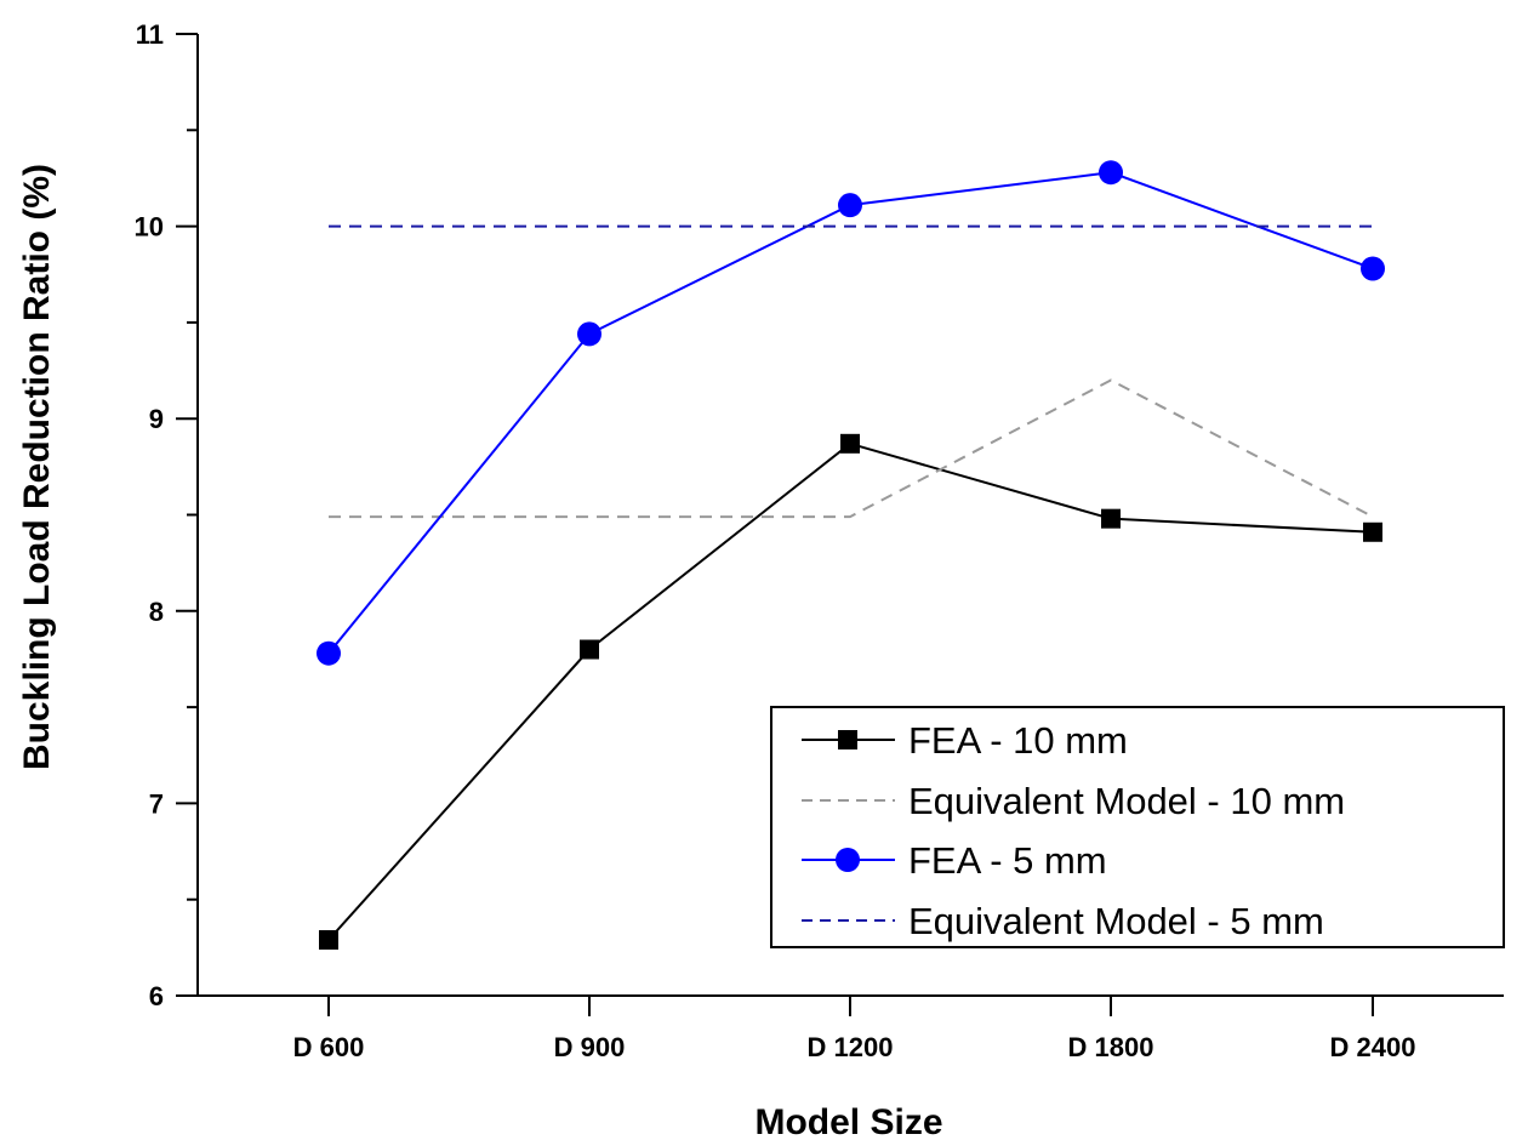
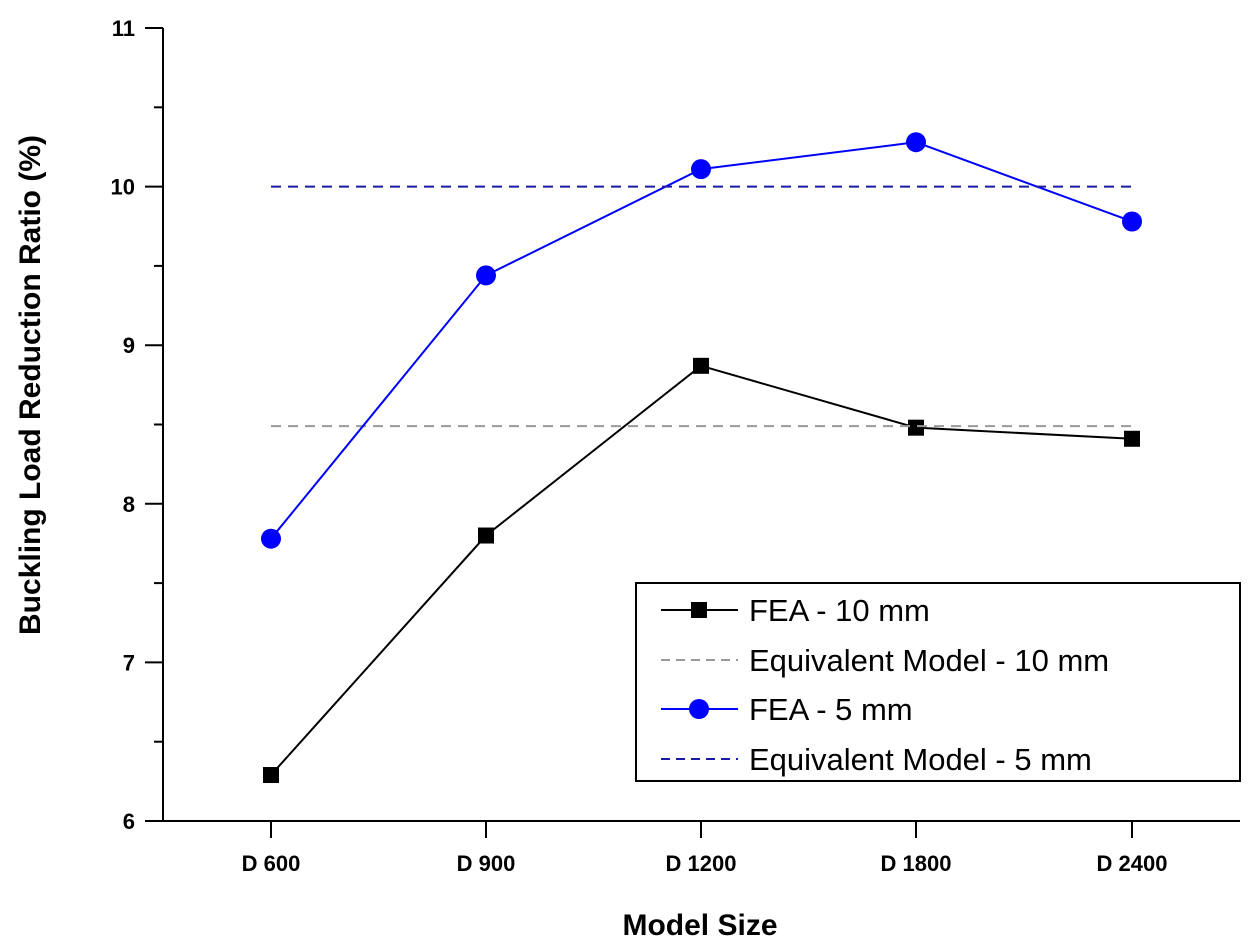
Equivalent Model - 10 mm/D 1800: 9.20 -> 8.49
